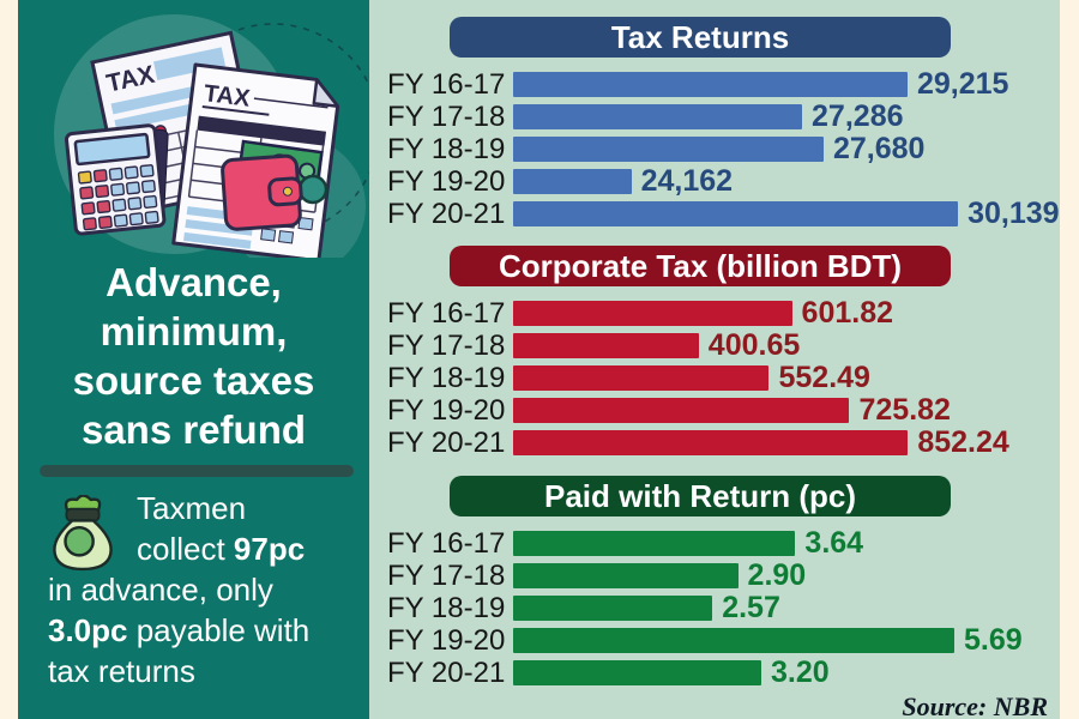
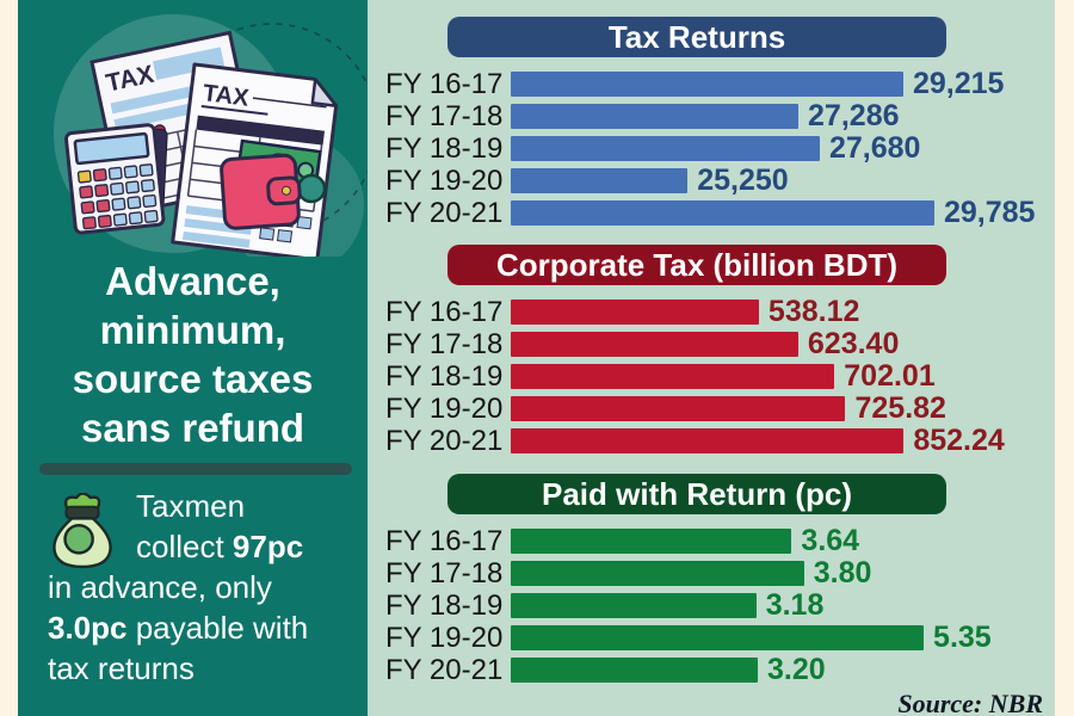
Tax Returns/FY 19-20: 24,162 -> 25,250
Tax Returns/FY 20-21: 30,139 -> 29,785
Corporate Tax (billion BDT)/FY 16-17: 601.82 -> 538.12
Corporate Tax (billion BDT)/FY 17-18: 400.65 -> 623.40
Corporate Tax (billion BDT)/FY 18-19: 552.49 -> 702.01
Paid with Return (pc)/FY 17-18: 2.90 -> 3.80
Paid with Return (pc)/FY 18-19: 2.57 -> 3.18
Paid with Return (pc)/FY 19-20: 5.69 -> 5.35
